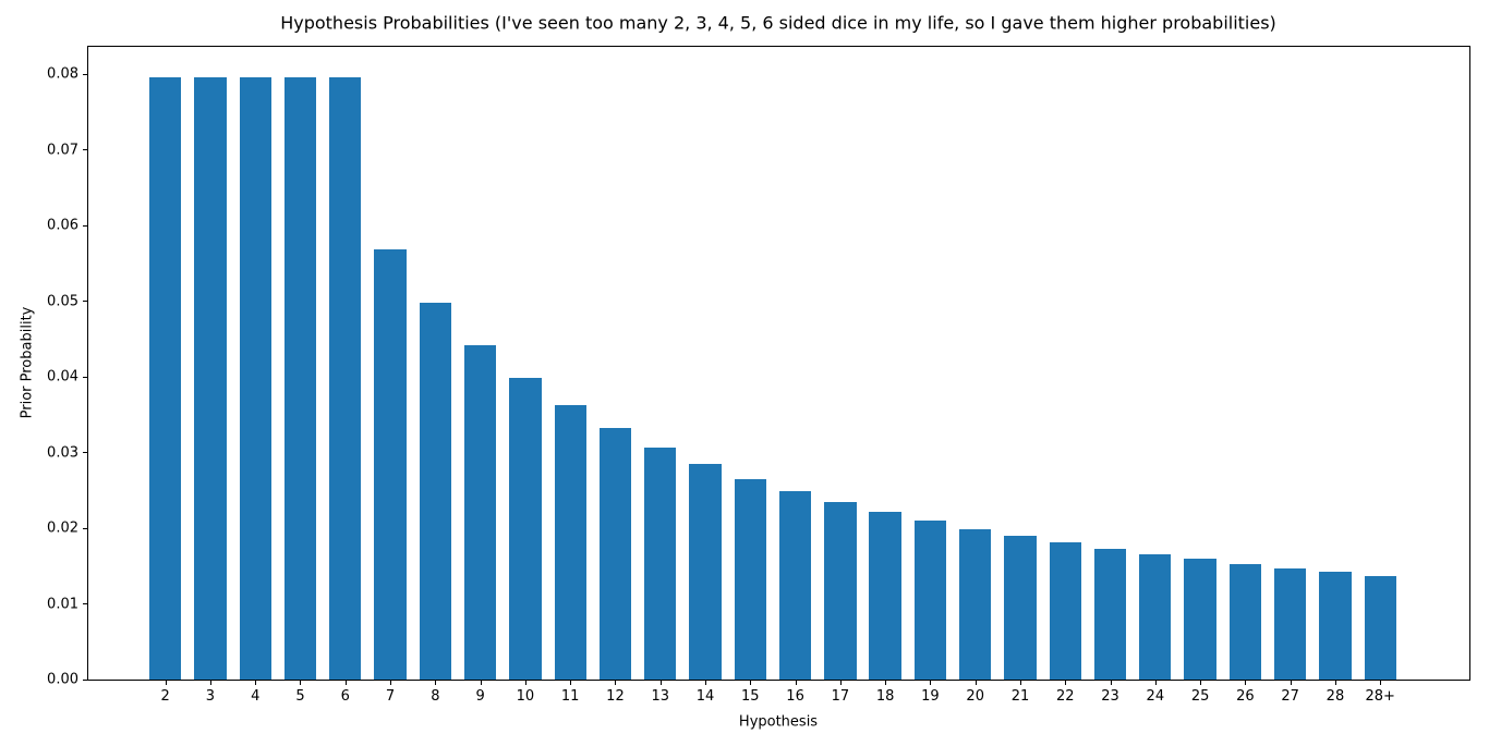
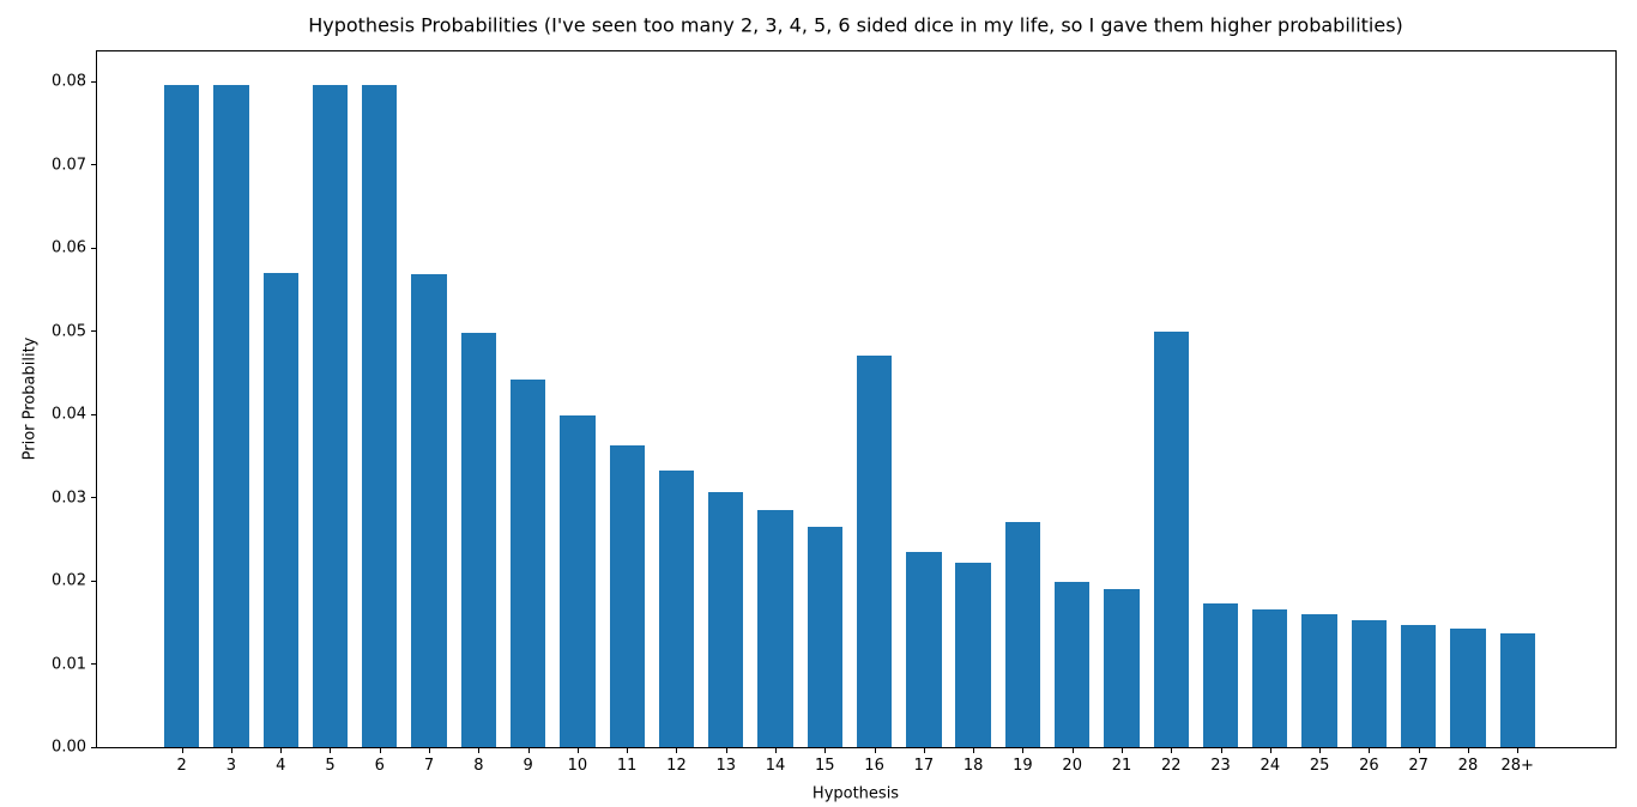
4: 0.080 -> 0.057
16: 0.025 -> 0.047
19: 0.021 -> 0.027
22: 0.018 -> 0.050
